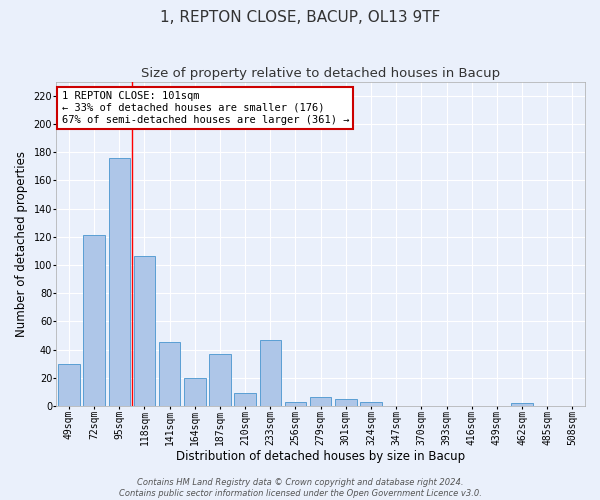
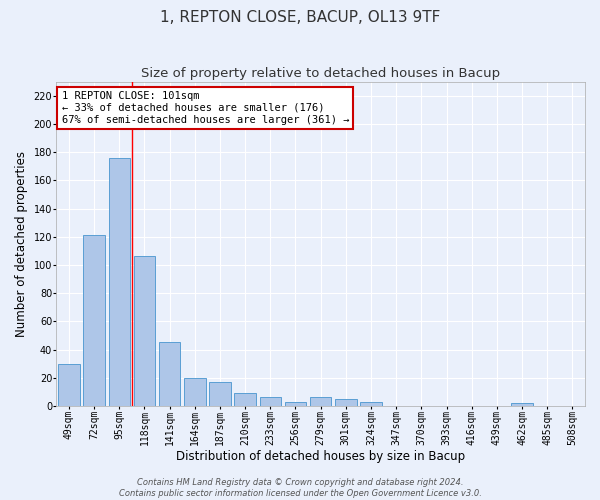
187sqm: 37 -> 17
233sqm: 47 -> 6
